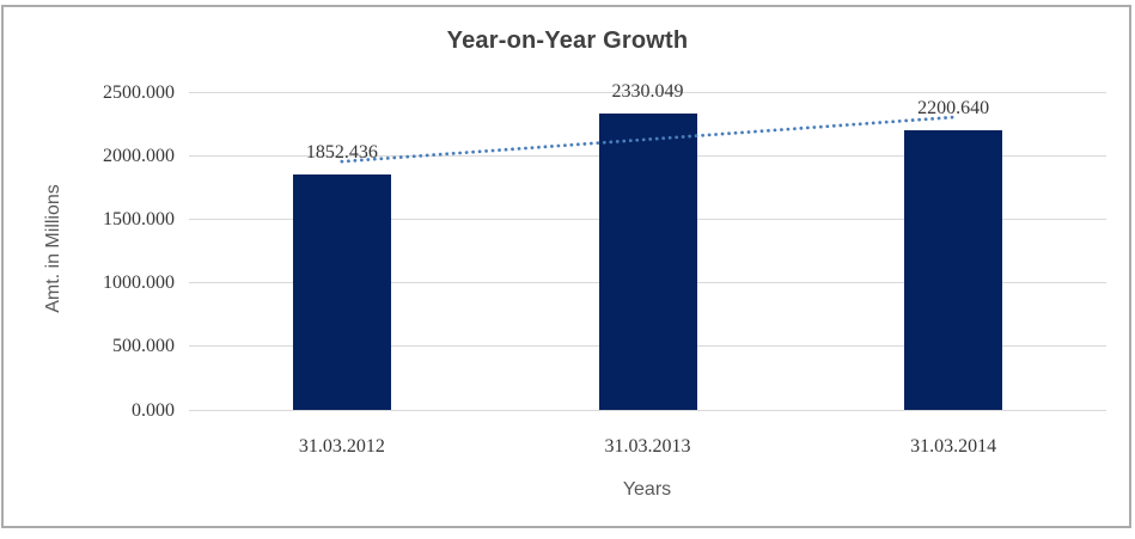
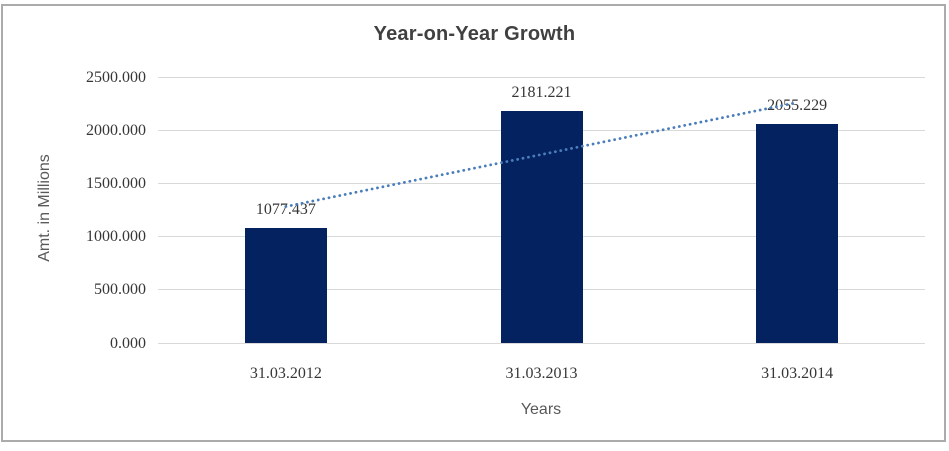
31.03.2012: 1852.436 -> 1077.437
31.03.2013: 2330.049 -> 2181.221
31.03.2014: 2200.640 -> 2055.229
